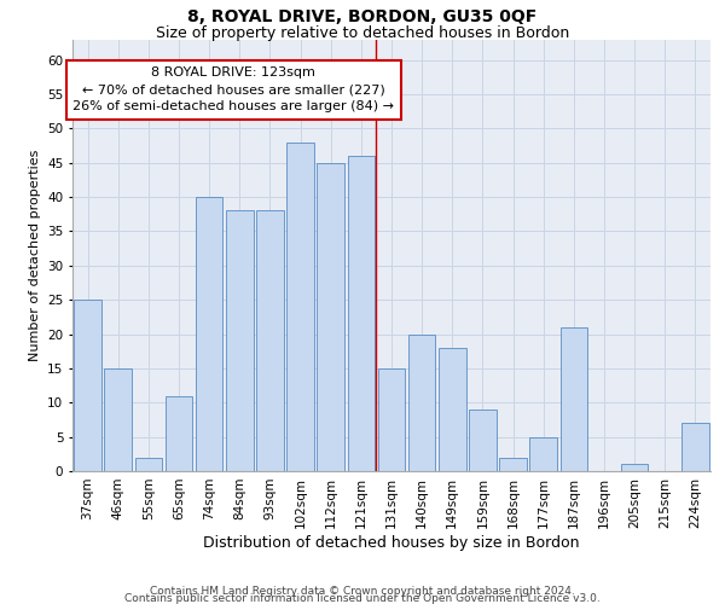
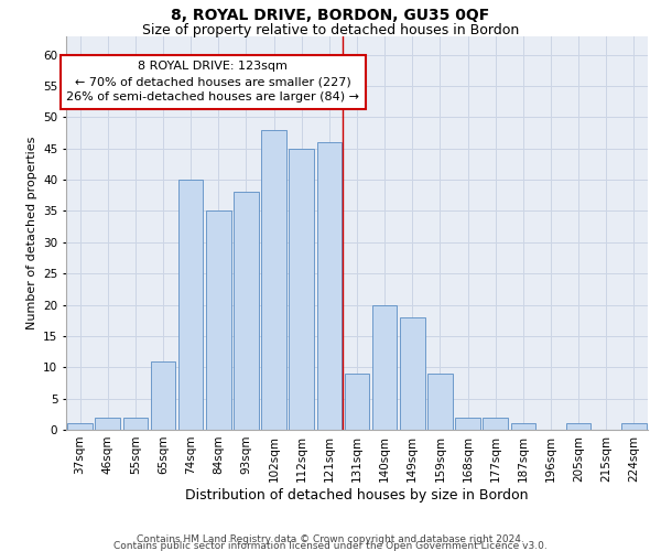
37sqm: 25 -> 1
46sqm: 15 -> 2
84sqm: 38 -> 35
131sqm: 15 -> 9
177sqm: 5 -> 2
187sqm: 21 -> 1
224sqm: 7 -> 1
